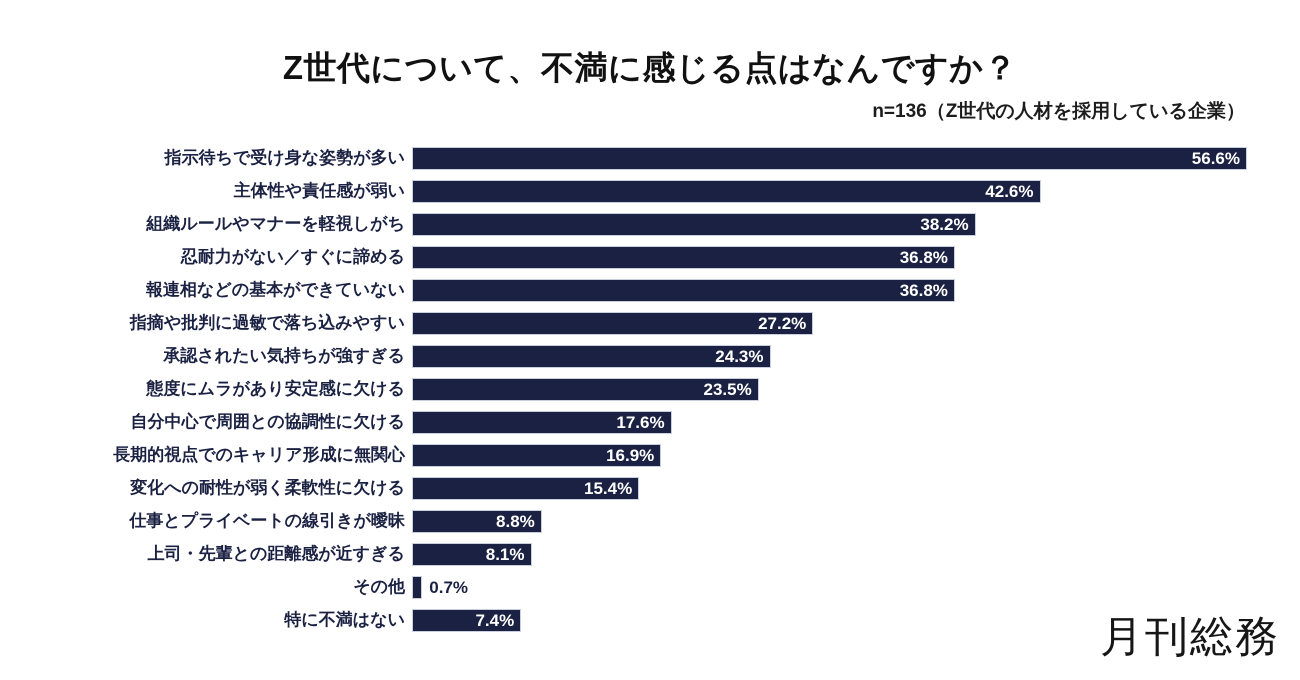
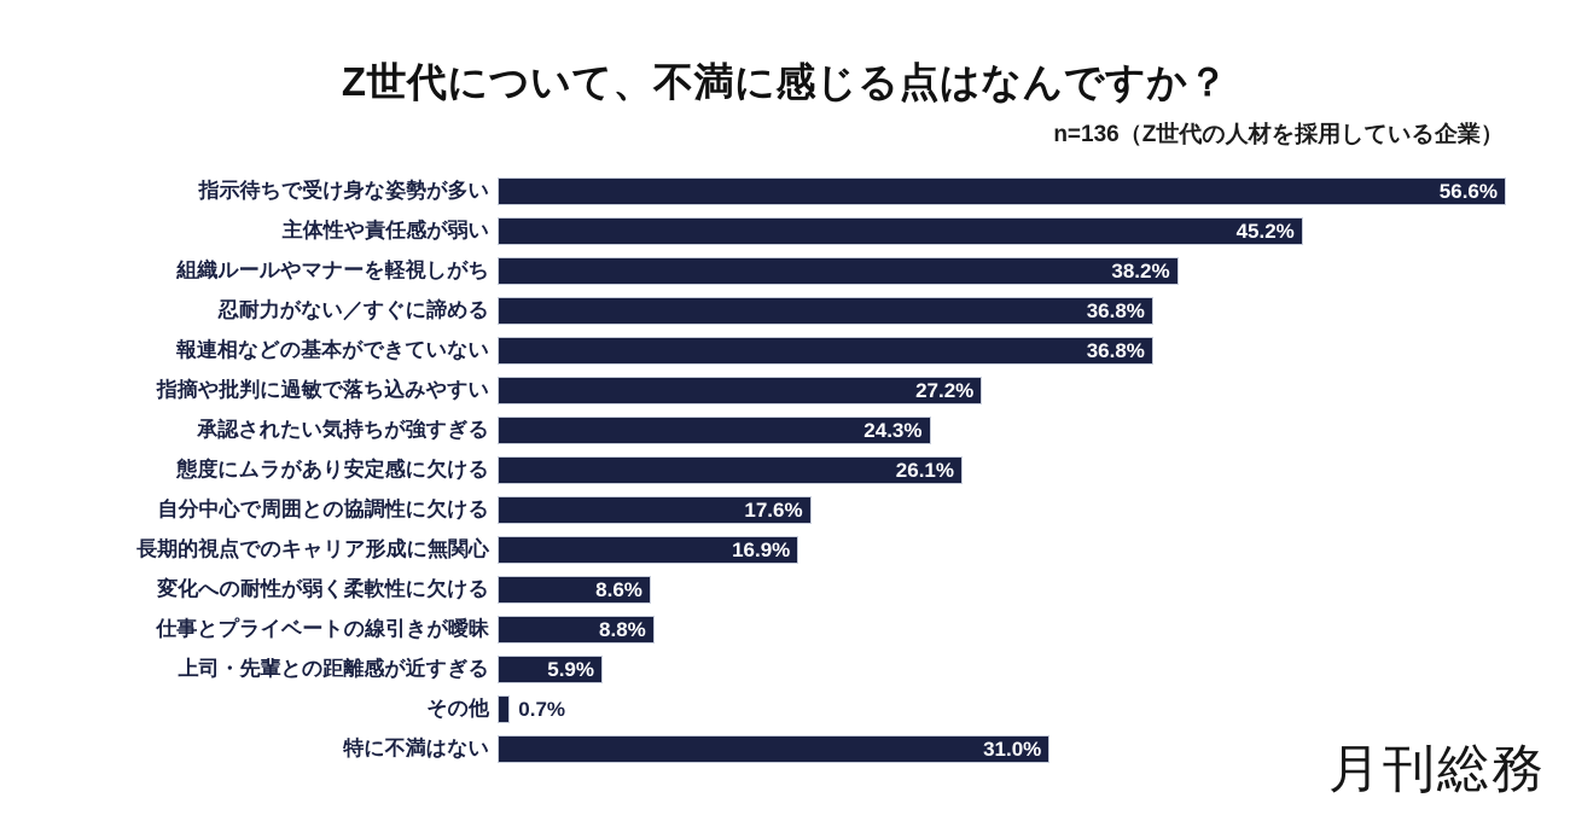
主体性や責任感が弱い: 42.6% -> 45.2%
態度にムラがあり安定感に欠ける: 23.5% -> 26.1%
変化への耐性が弱く柔軟性に欠ける: 15.4% -> 8.6%
上司・先輩との距離感が近すぎる: 8.1% -> 5.9%
特に不満はない: 7.4% -> 31.0%
